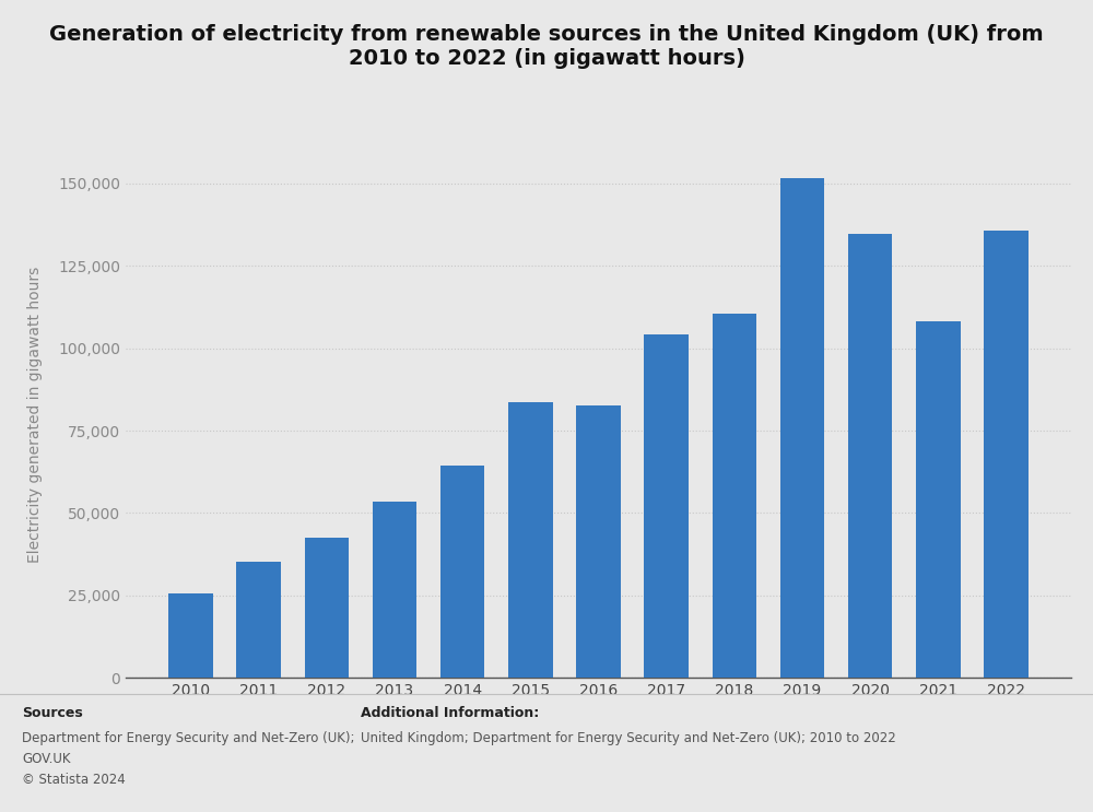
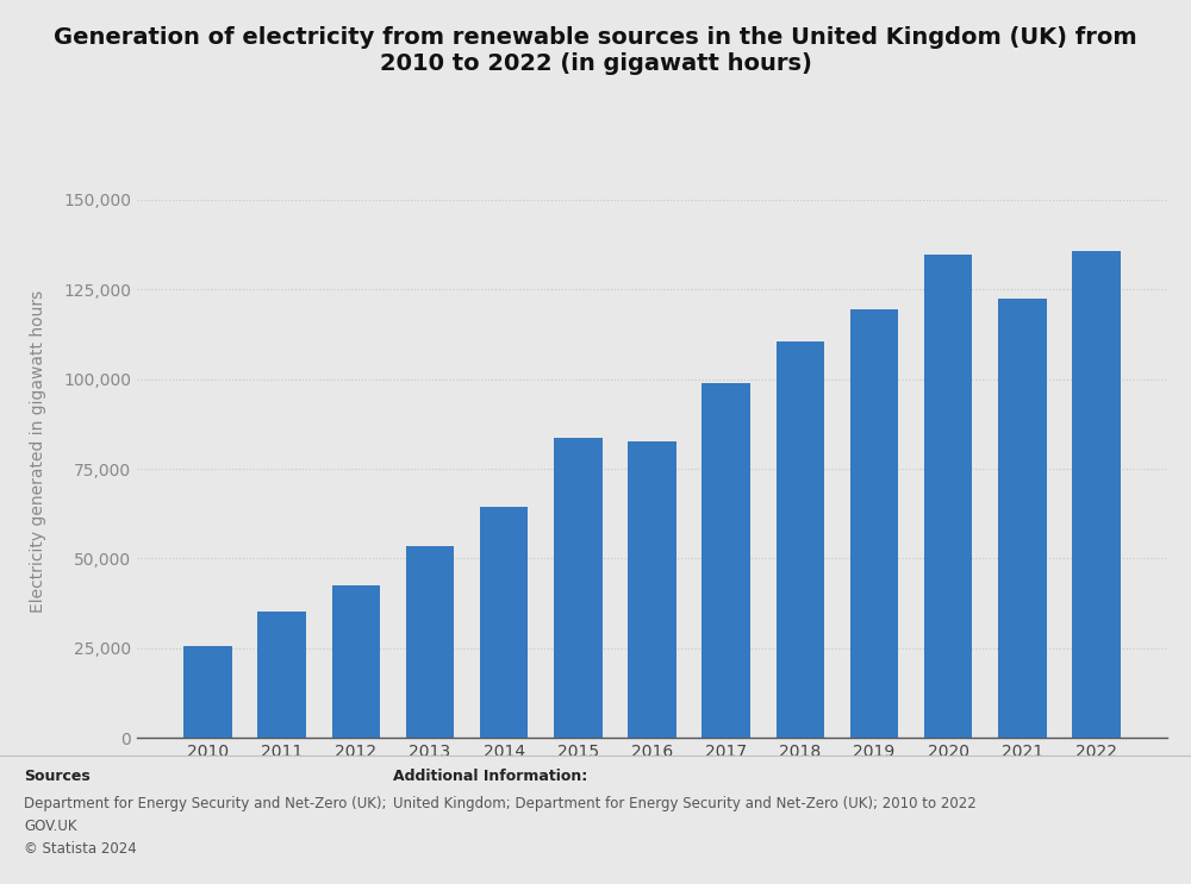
2017: 104,000 -> 98,700
2019: 151,500 -> 119,500
2021: 108,000 -> 122,500
